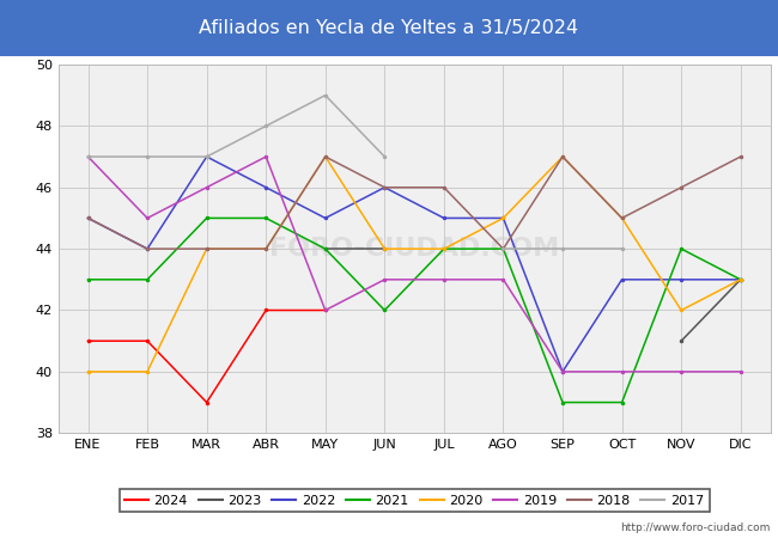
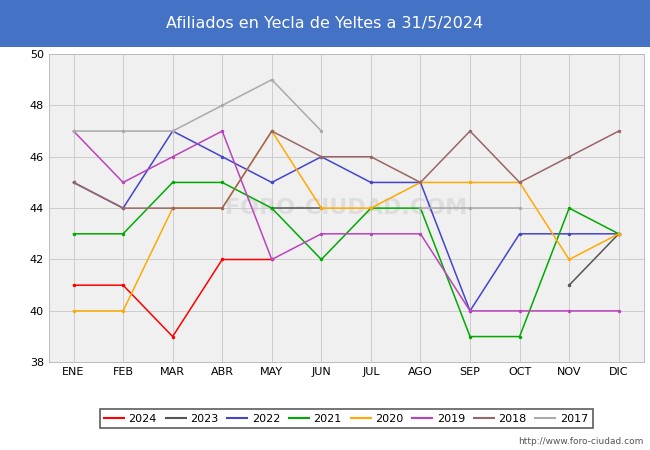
2018/AGO: 44 -> 45
2020/SEP: 47 -> 45
